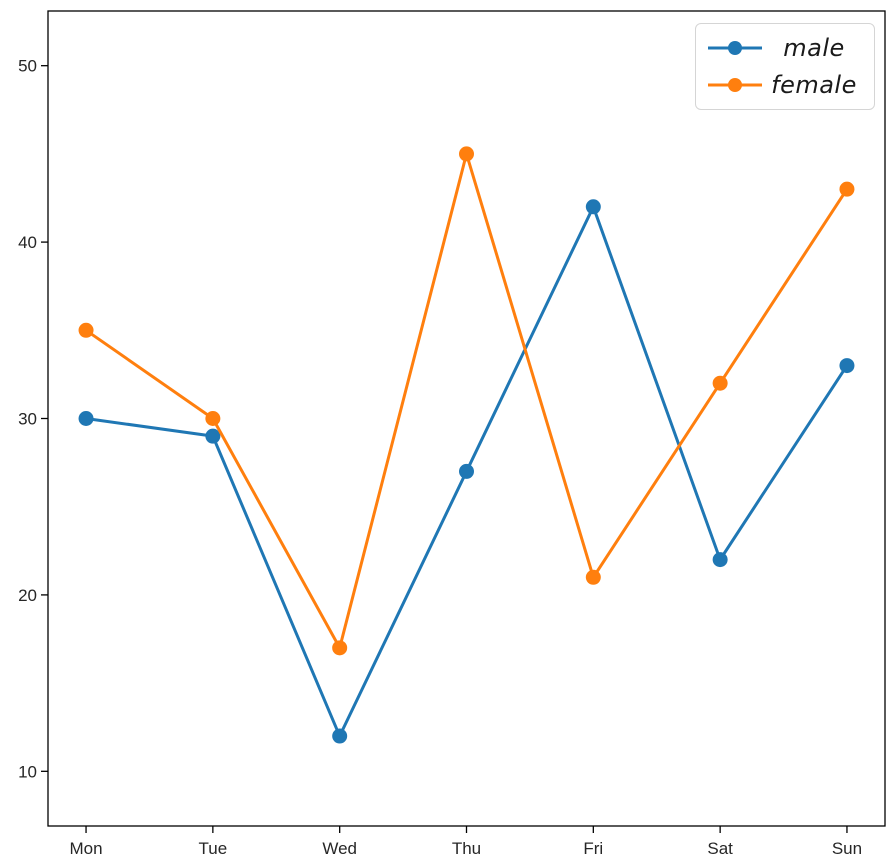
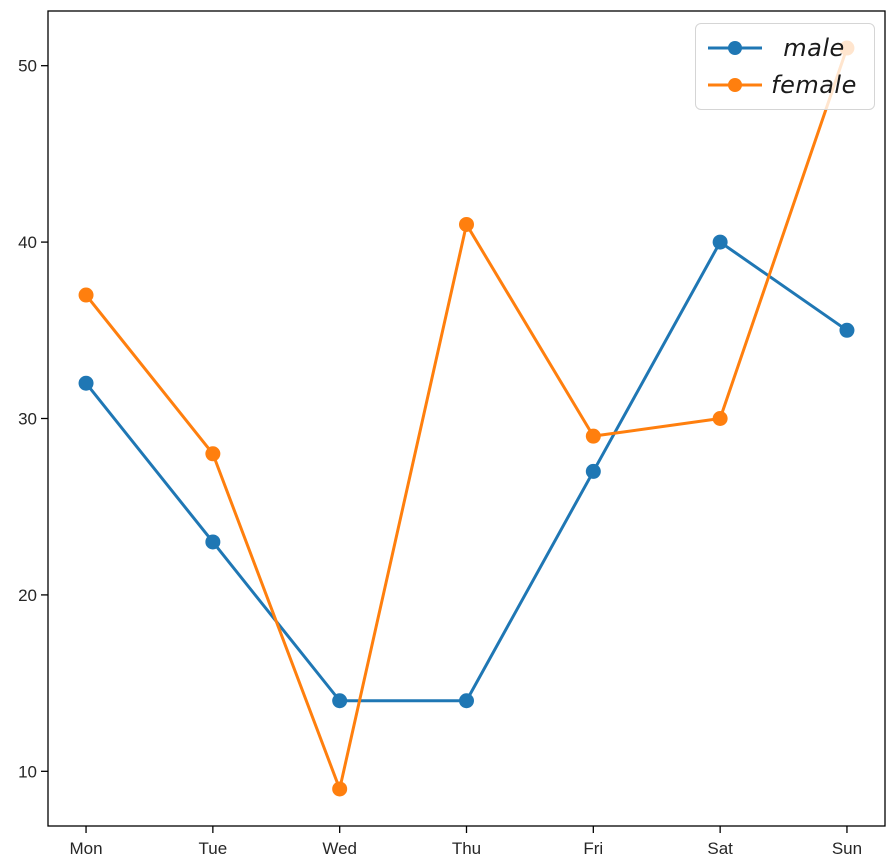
male/Mon: 30 -> 32
female/Mon: 35 -> 37
male/Tue: 29 -> 23
female/Tue: 30 -> 28
male/Wed: 12 -> 14
female/Wed: 17 -> 9
male/Thu: 27 -> 14
female/Thu: 45 -> 41
male/Fri: 42 -> 27
female/Fri: 21 -> 29
male/Sat: 22 -> 40
female/Sat: 32 -> 30
male/Sun: 33 -> 35
female/Sun: 43 -> 51
